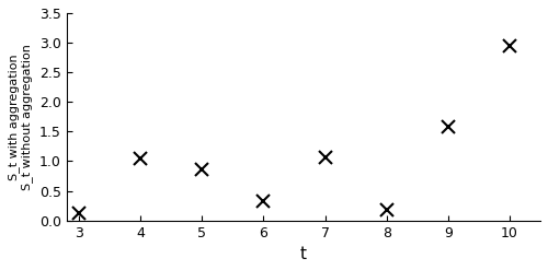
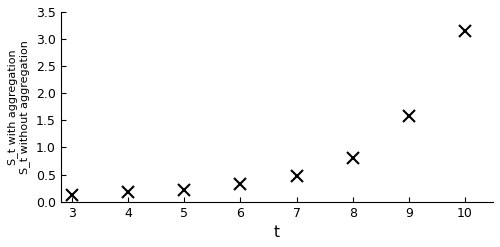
4: 1.04 -> 0.18
5: 0.86 -> 0.22
7: 1.06 -> 0.47
8: 0.18 -> 0.80
10: 2.94 -> 3.15
